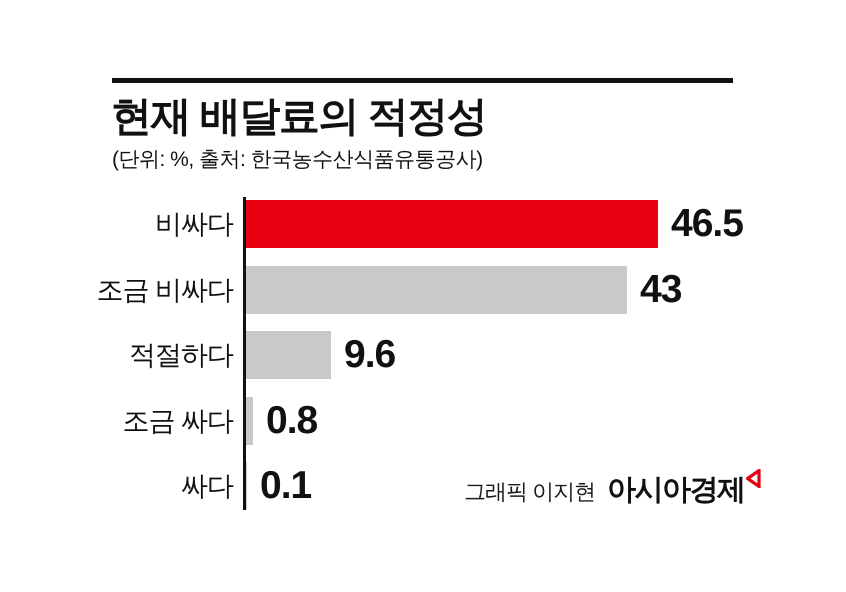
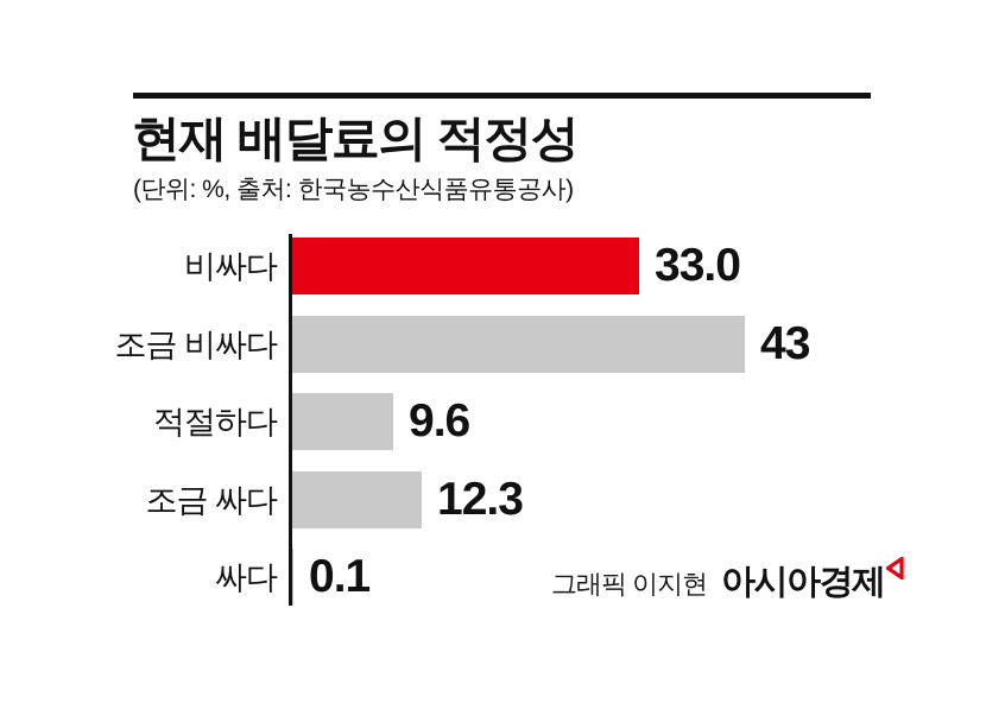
비싸다: 46.5 -> 33.0
조금 싸다: 0.8 -> 12.3
